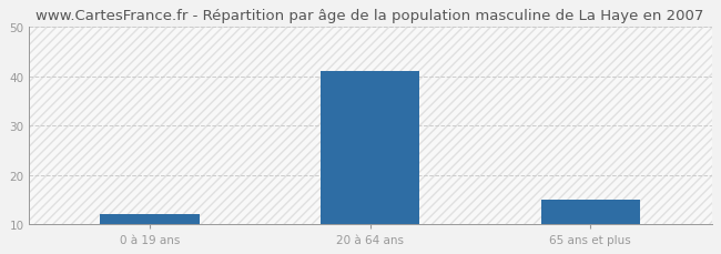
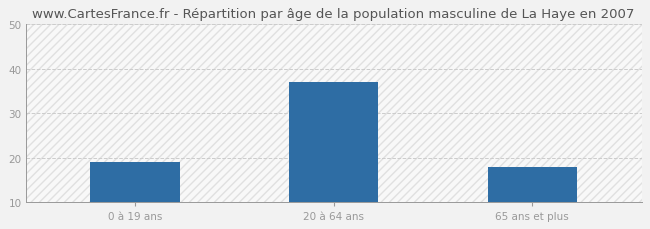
0 à 19 ans: 12 -> 19
20 à 64 ans: 41 -> 37
65 ans et plus: 15 -> 18
